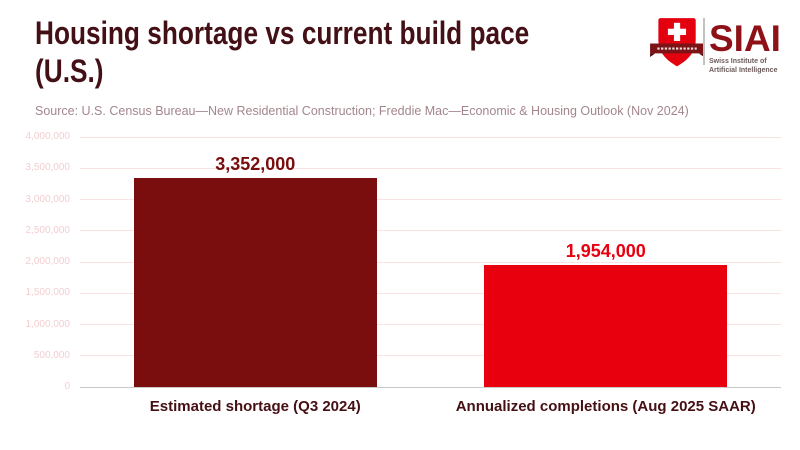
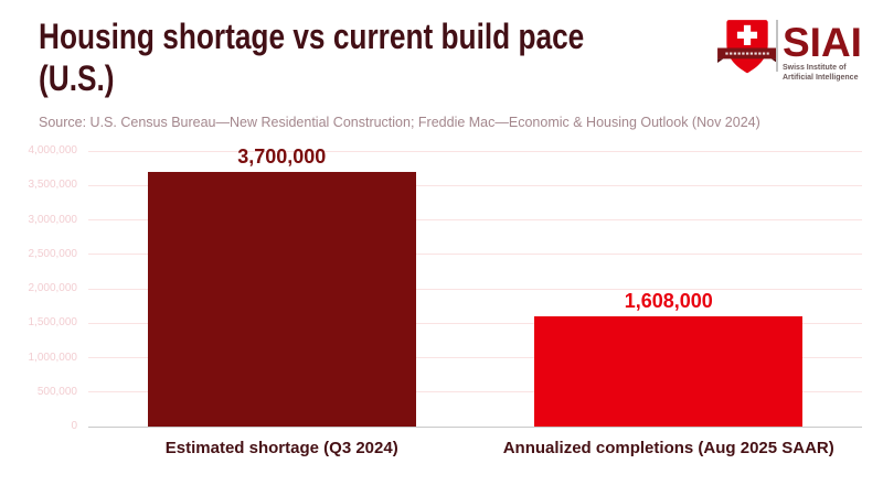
Estimated shortage (Q3 2024): 3,352,000 -> 3,700,000
Annualized completions (Aug 2025 SAAR): 1,954,000 -> 1,608,000
